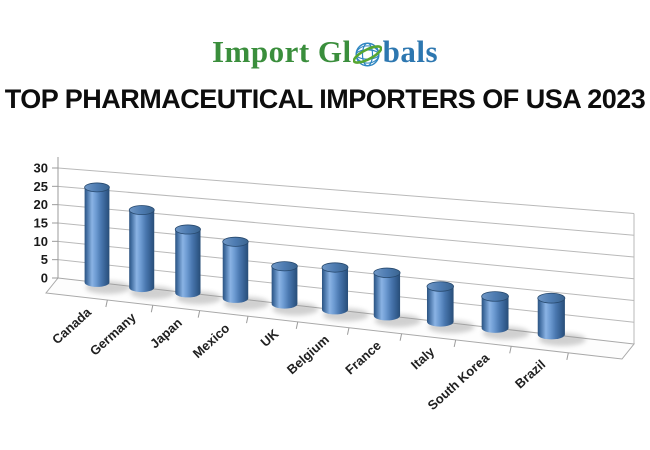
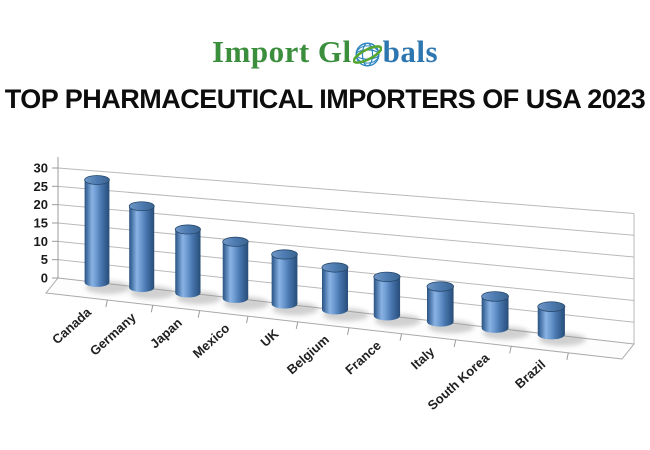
Canada: 26 -> 28
Germany: 21 -> 22
UK: 10 -> 13
France: 11 -> 10
Brazil: 9 -> 7
